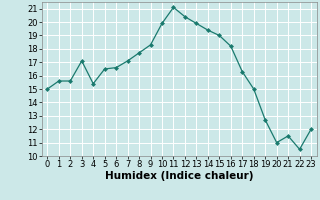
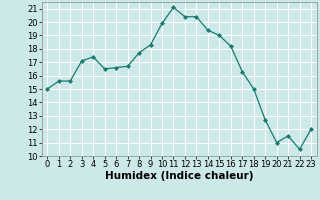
4: 15.4 -> 17.4
7: 17.1 -> 16.7
13: 19.9 -> 20.4
